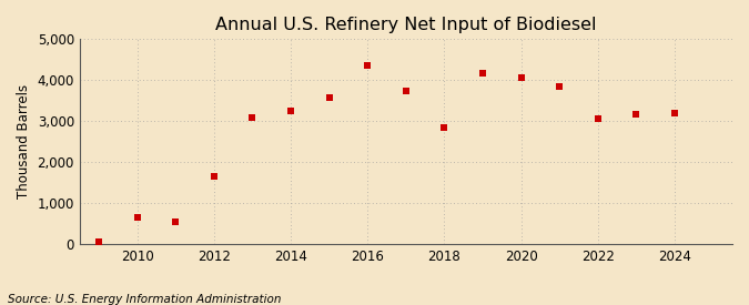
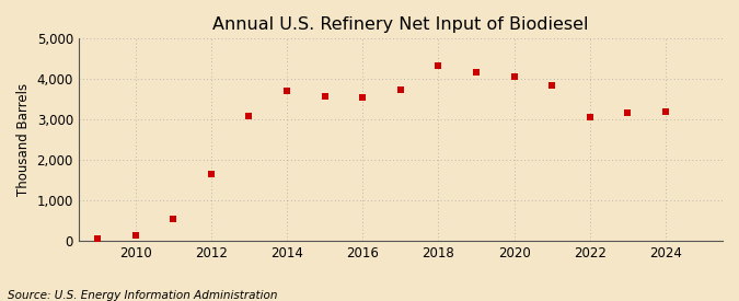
2010: 650 -> 130
2014: 3,250 -> 3,720
2016: 4,350 -> 3,540
2018: 2,850 -> 4,340
